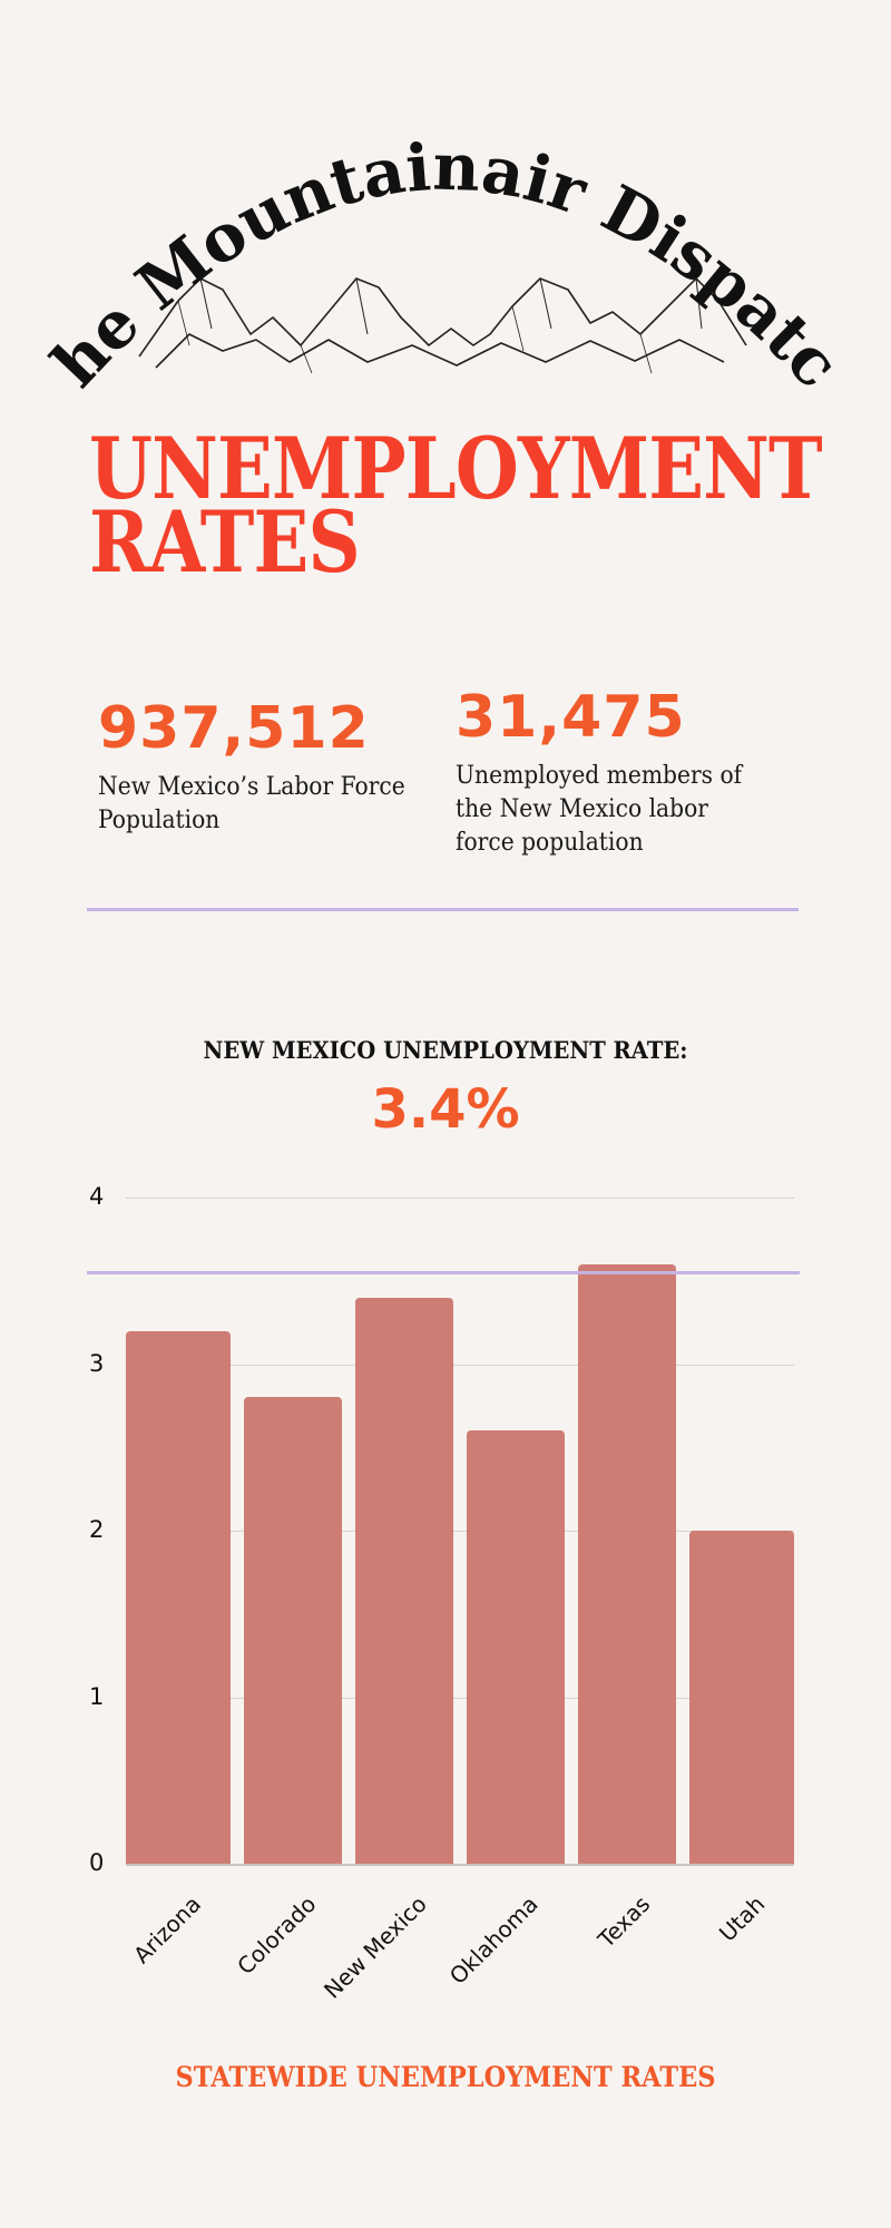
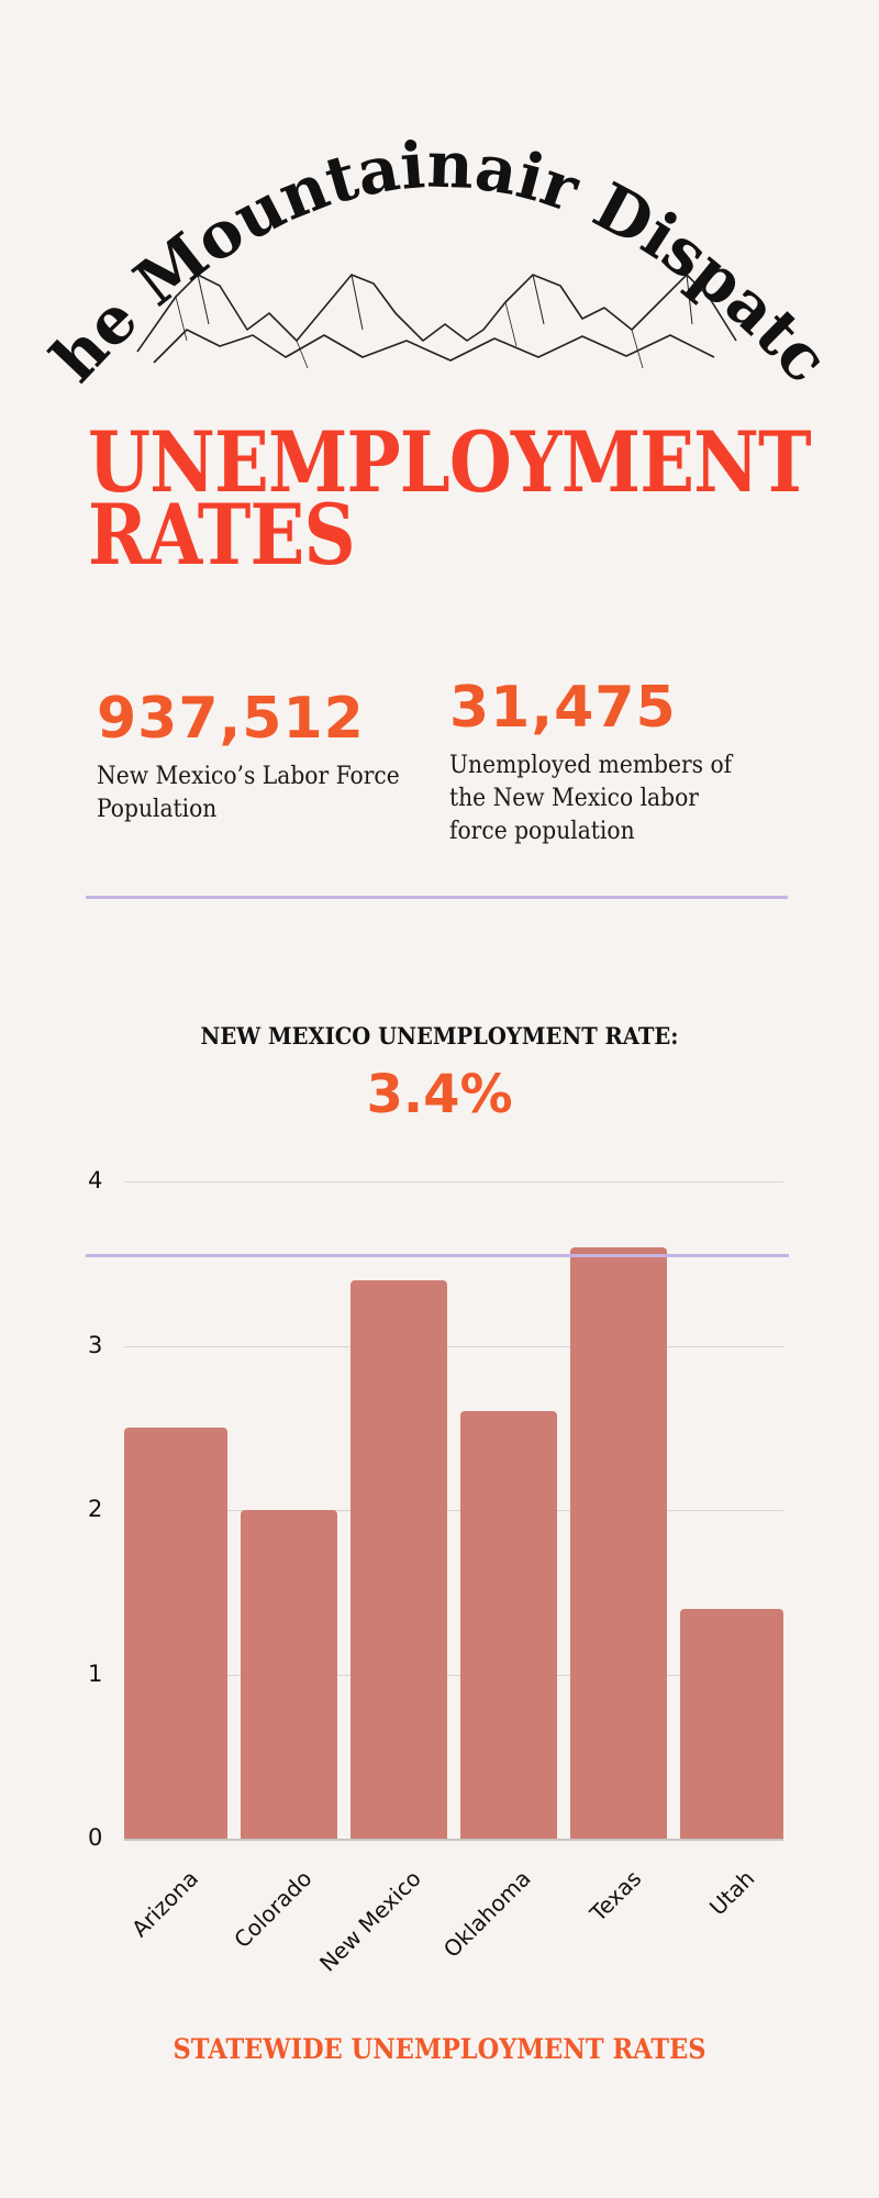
Arizona: 3.2 -> 2.5
Colorado: 2.8 -> 2.0
Utah: 2.0 -> 1.4
